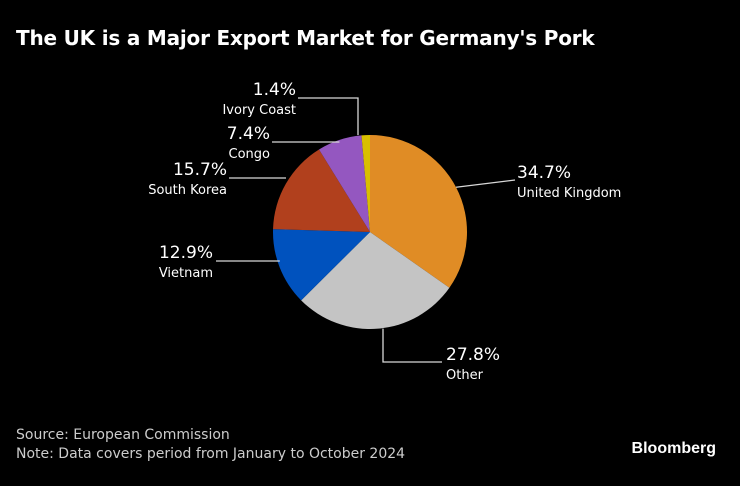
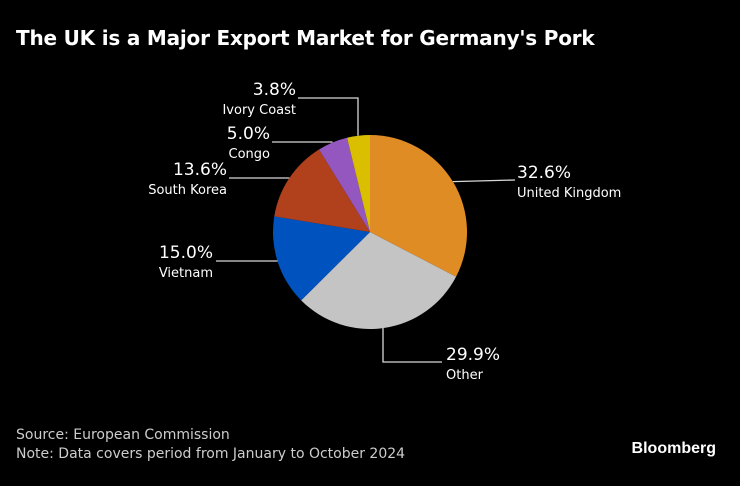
United Kingdom: 34.7% -> 32.6%
Other: 27.8% -> 29.9%
Vietnam: 12.9% -> 15.0%
South Korea: 15.7% -> 13.6%
Congo: 7.4% -> 5.0%
Ivory Coast: 1.4% -> 3.8%
